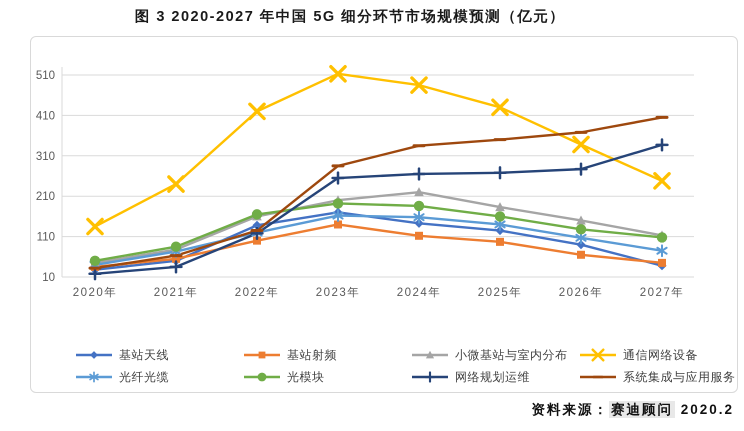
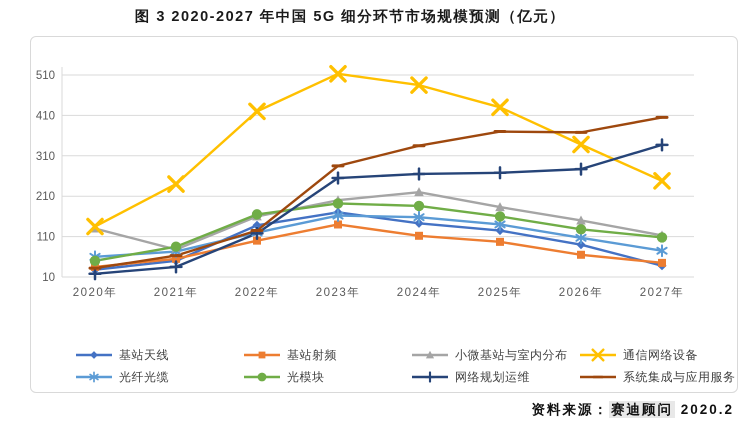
小微基站与室内分布/2020年: 40 -> 130
光纤光缆/2020年: 40 -> 60
系统集成与应用服务/2025年: 350 -> 370
